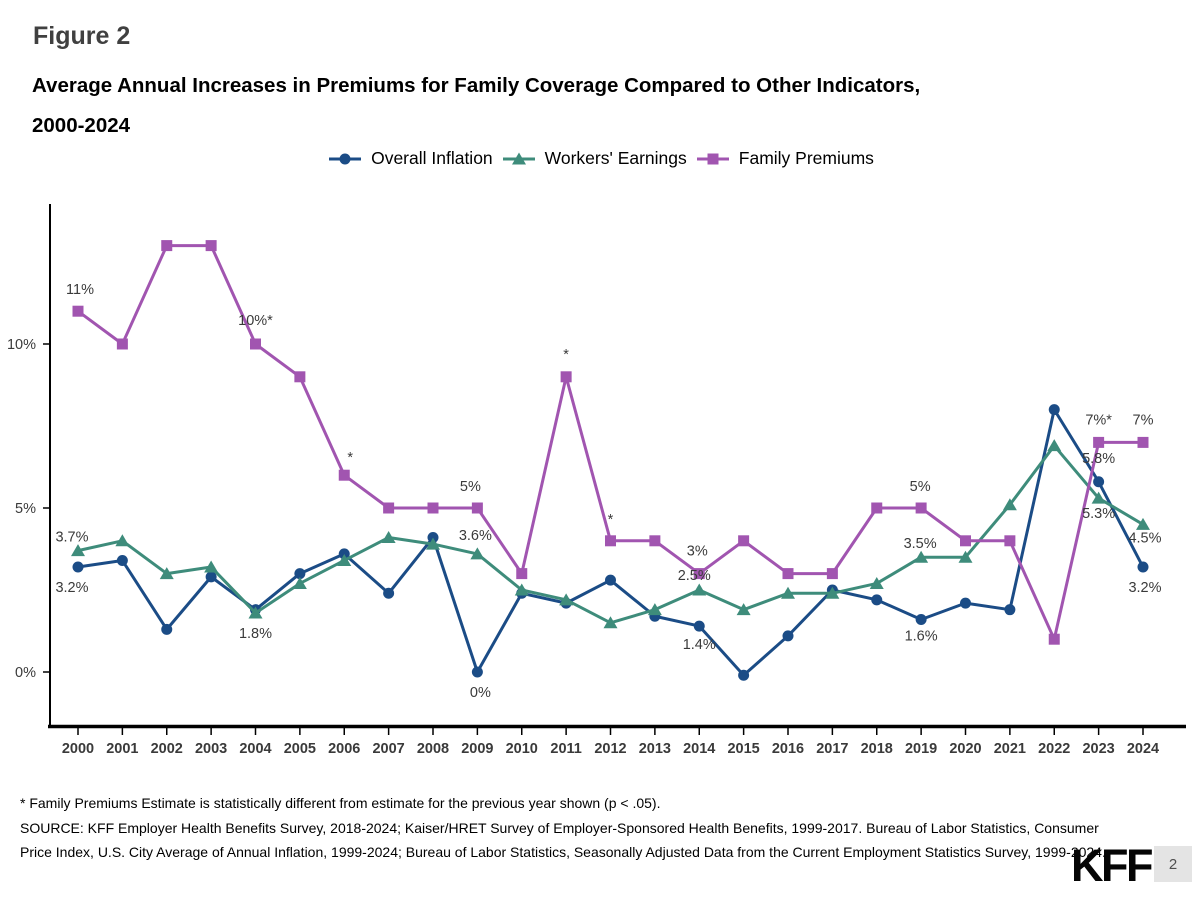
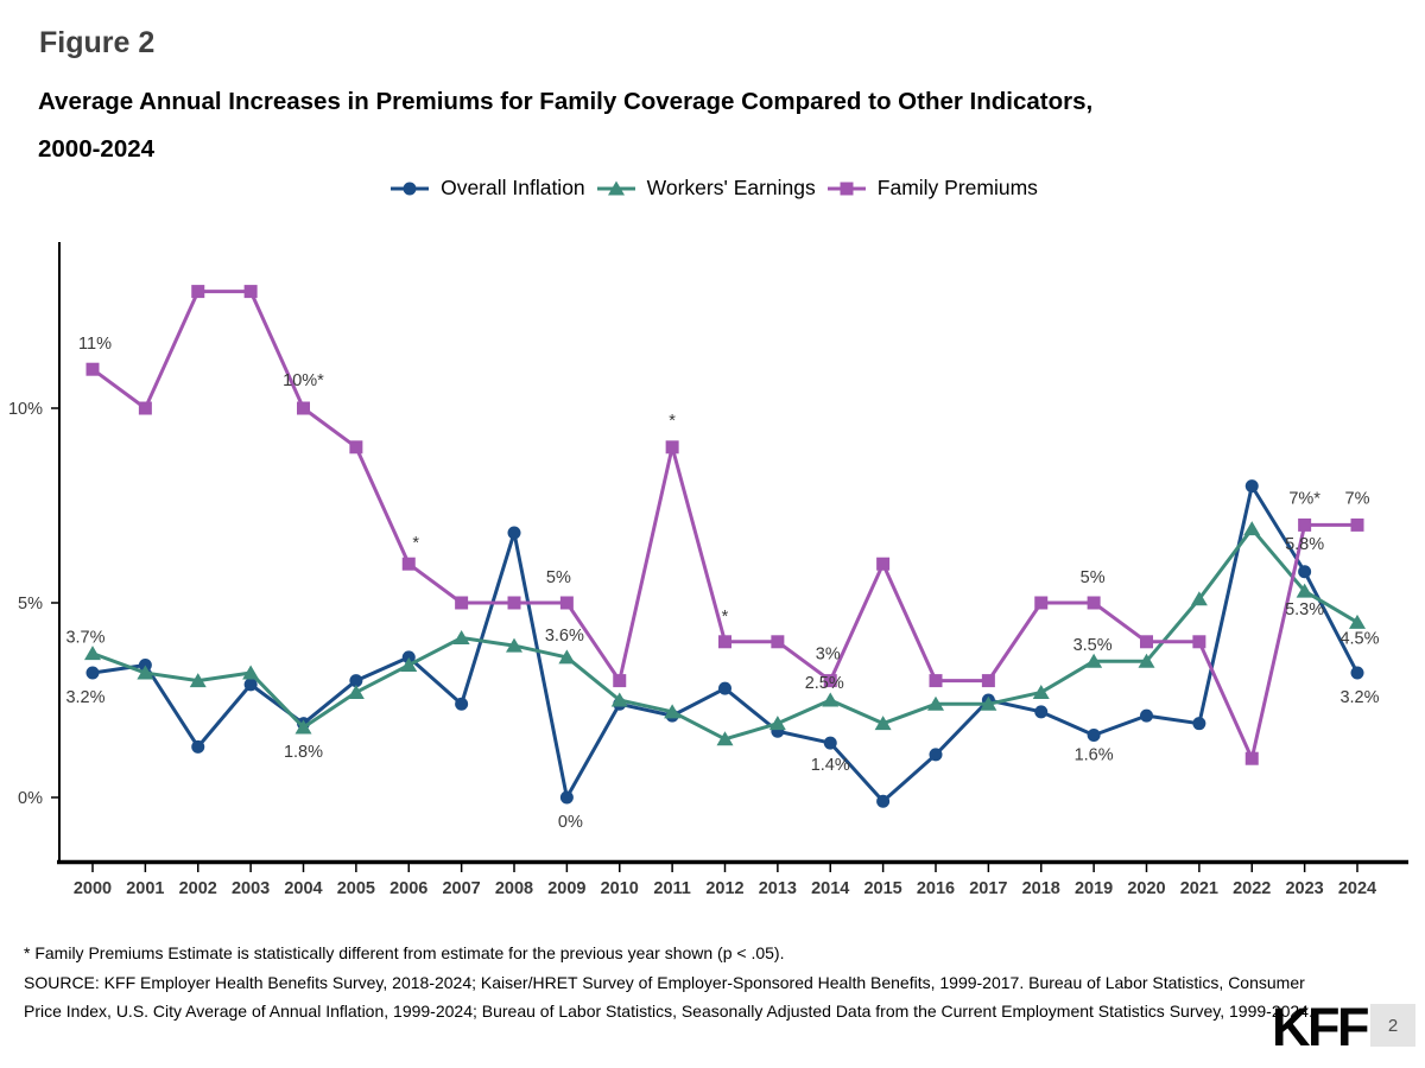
Workers' Earnings/2001: 4.0% -> 3.2%
Overall Inflation/2008: 4.1% -> 6.8%
Family Premiums/2015: 4% -> 6%
